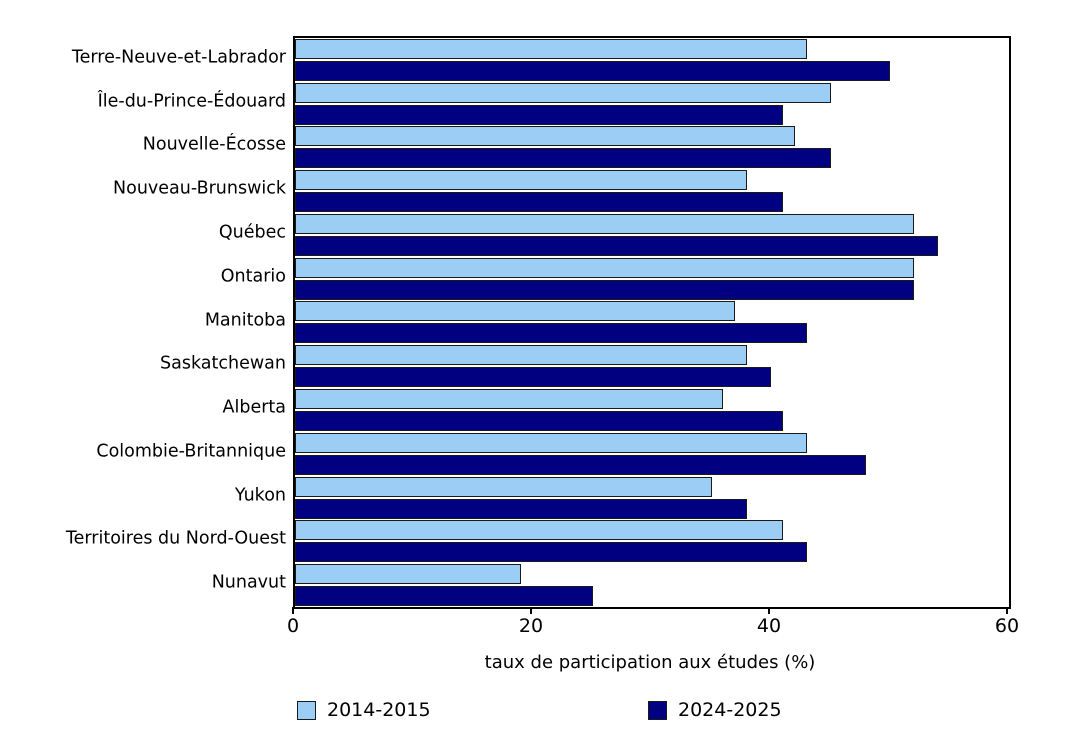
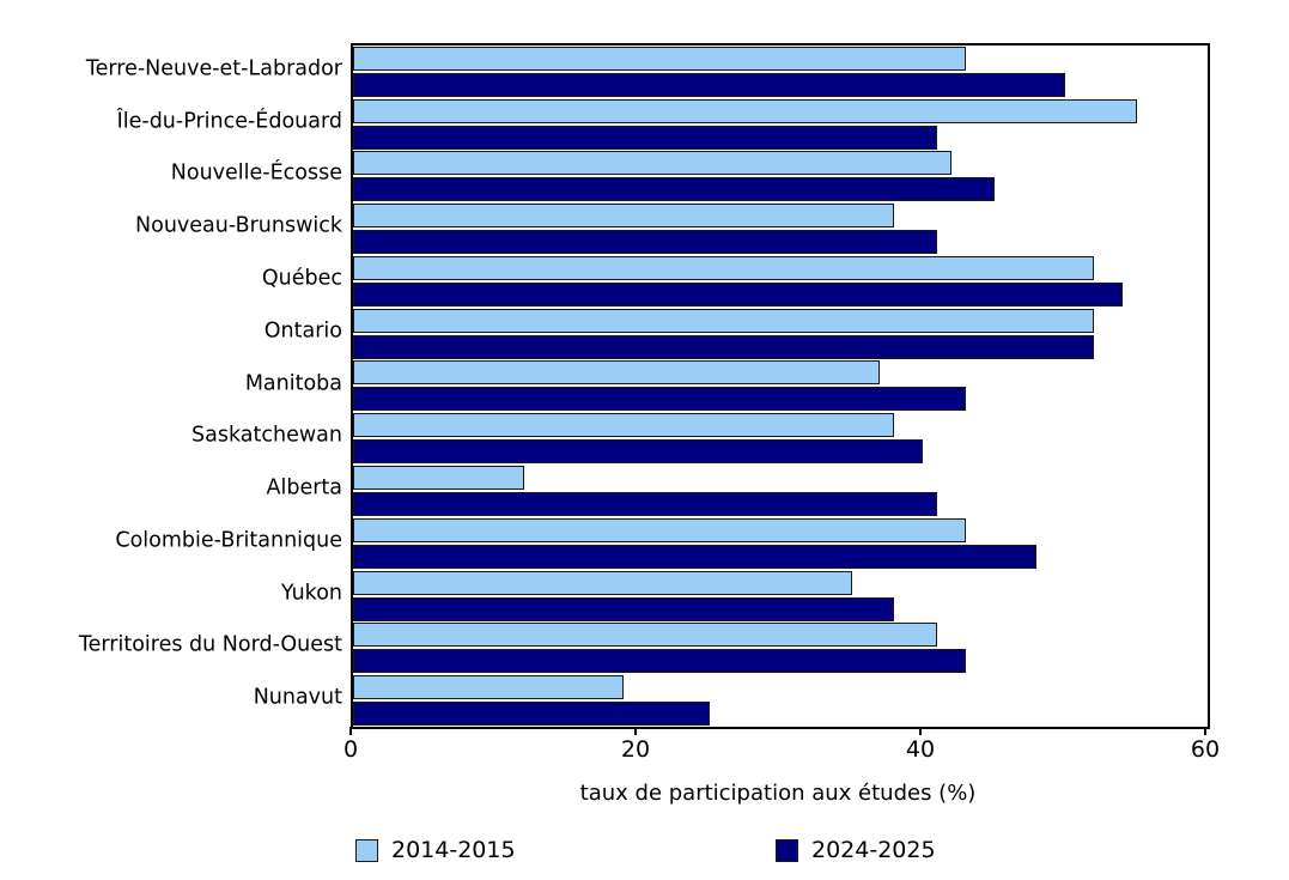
2014-2015/Île-du-Prince-Édouard: 45 -> 55
2014-2015/Alberta: 36 -> 12
